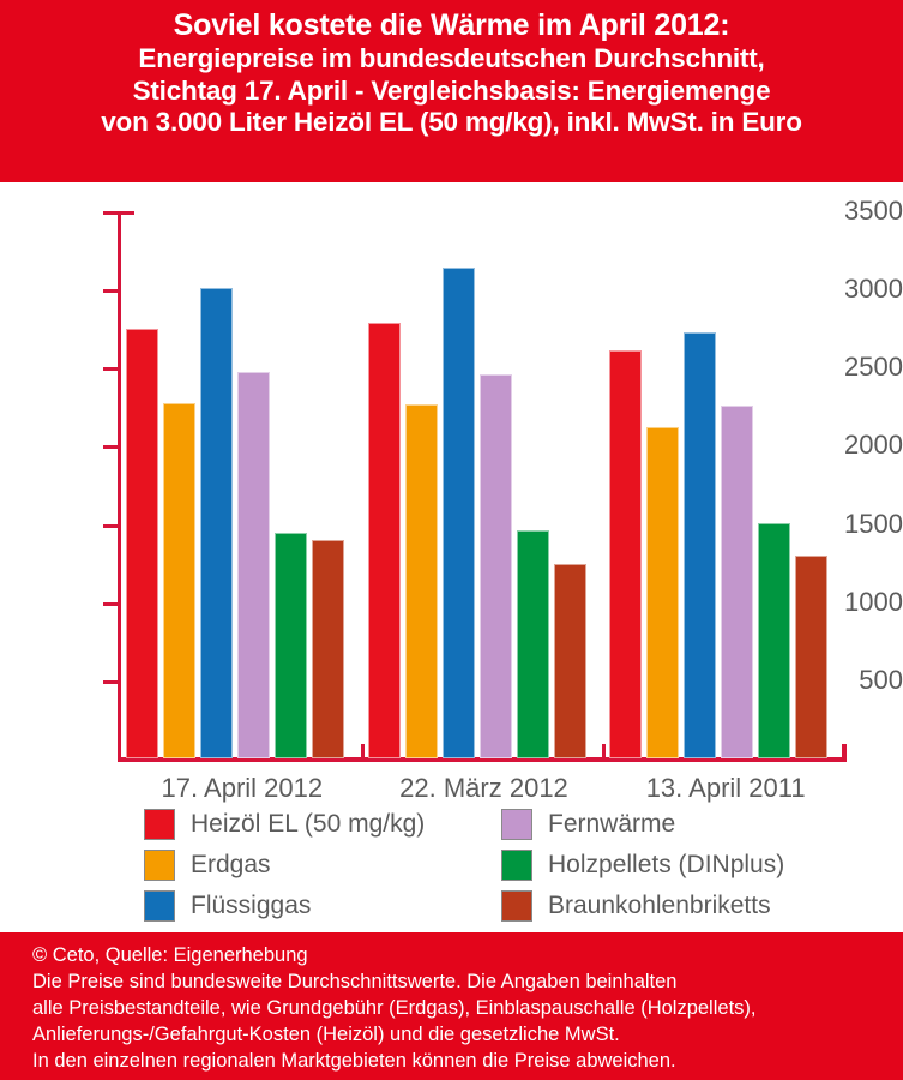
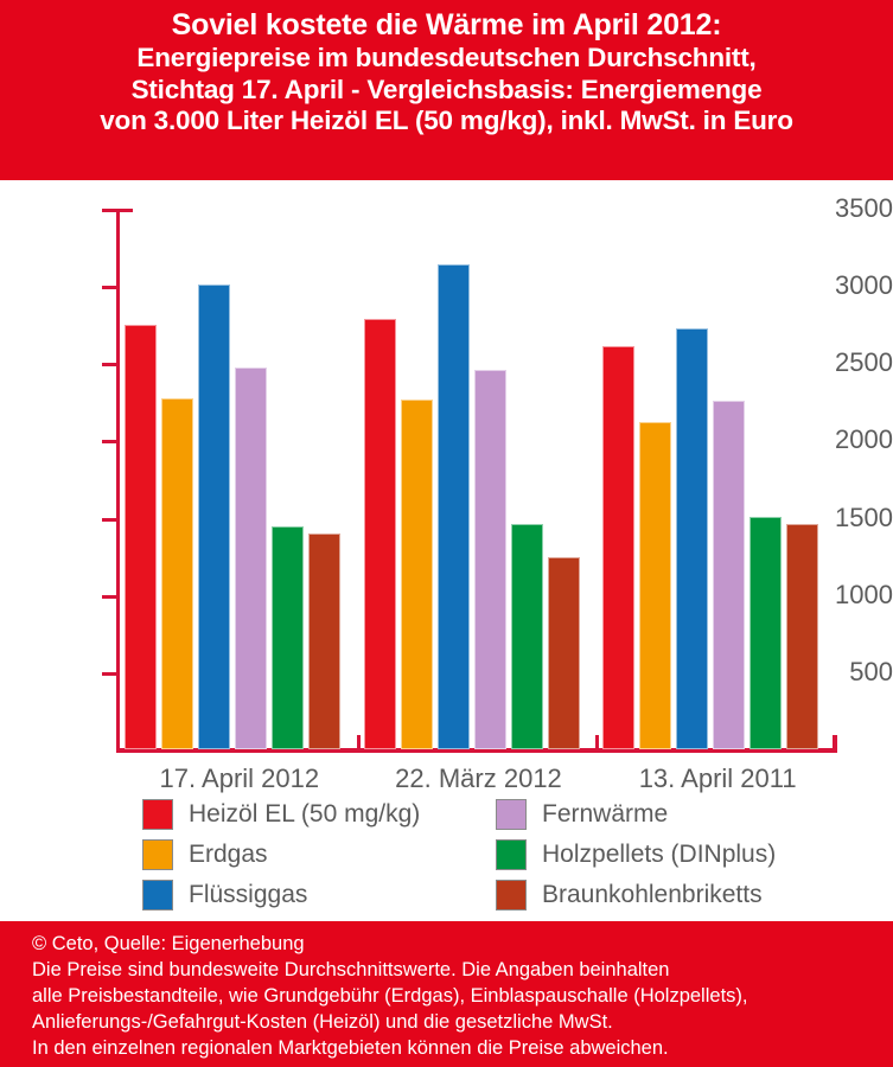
Braunkohlenbriketts/13. April 2011: 1300 -> 1460
